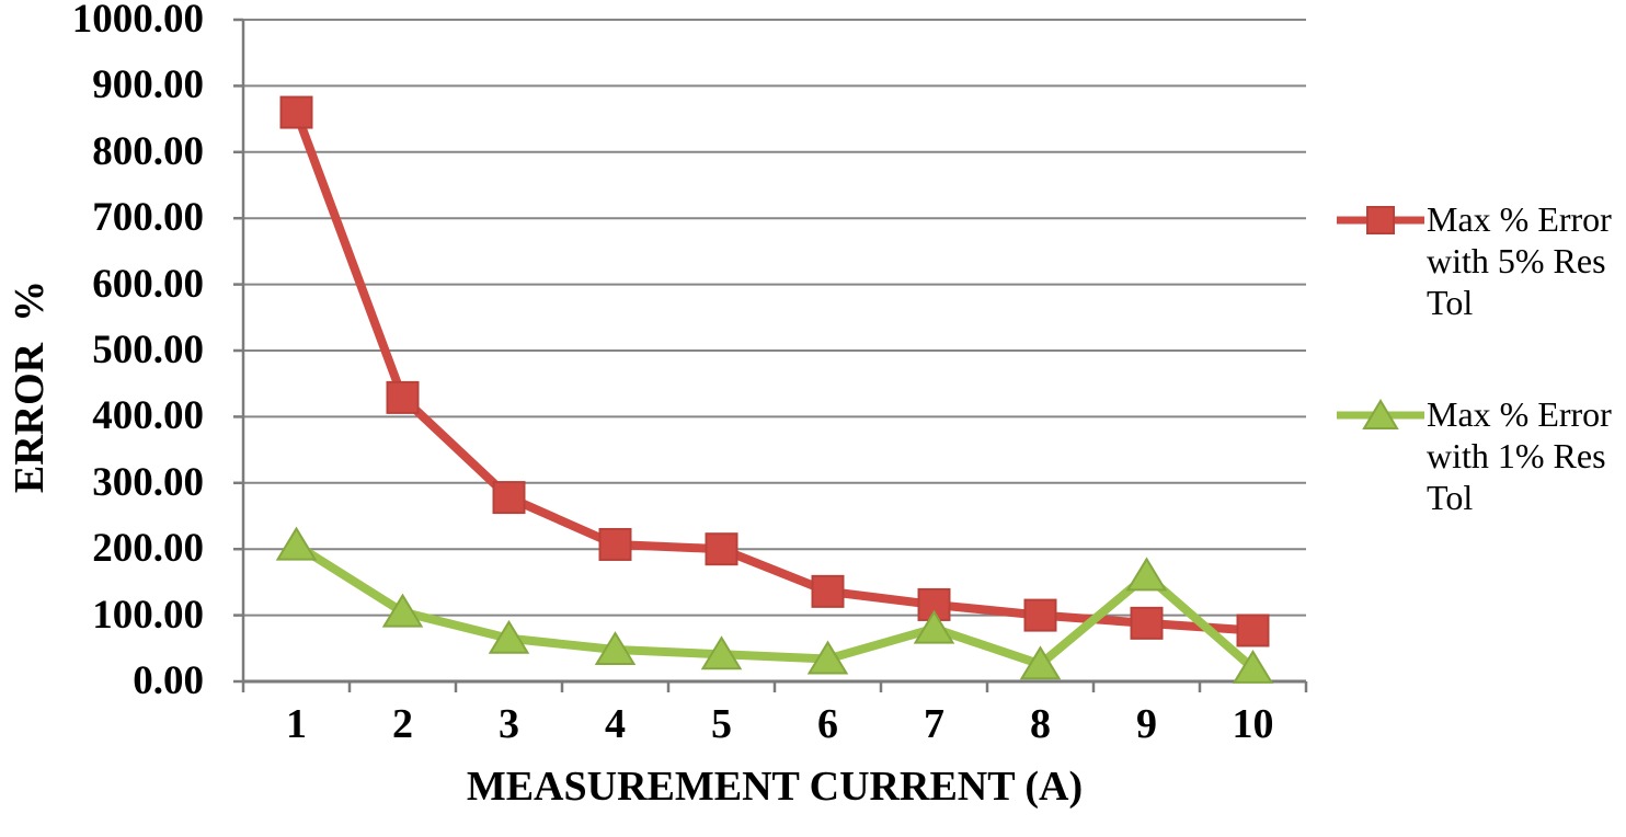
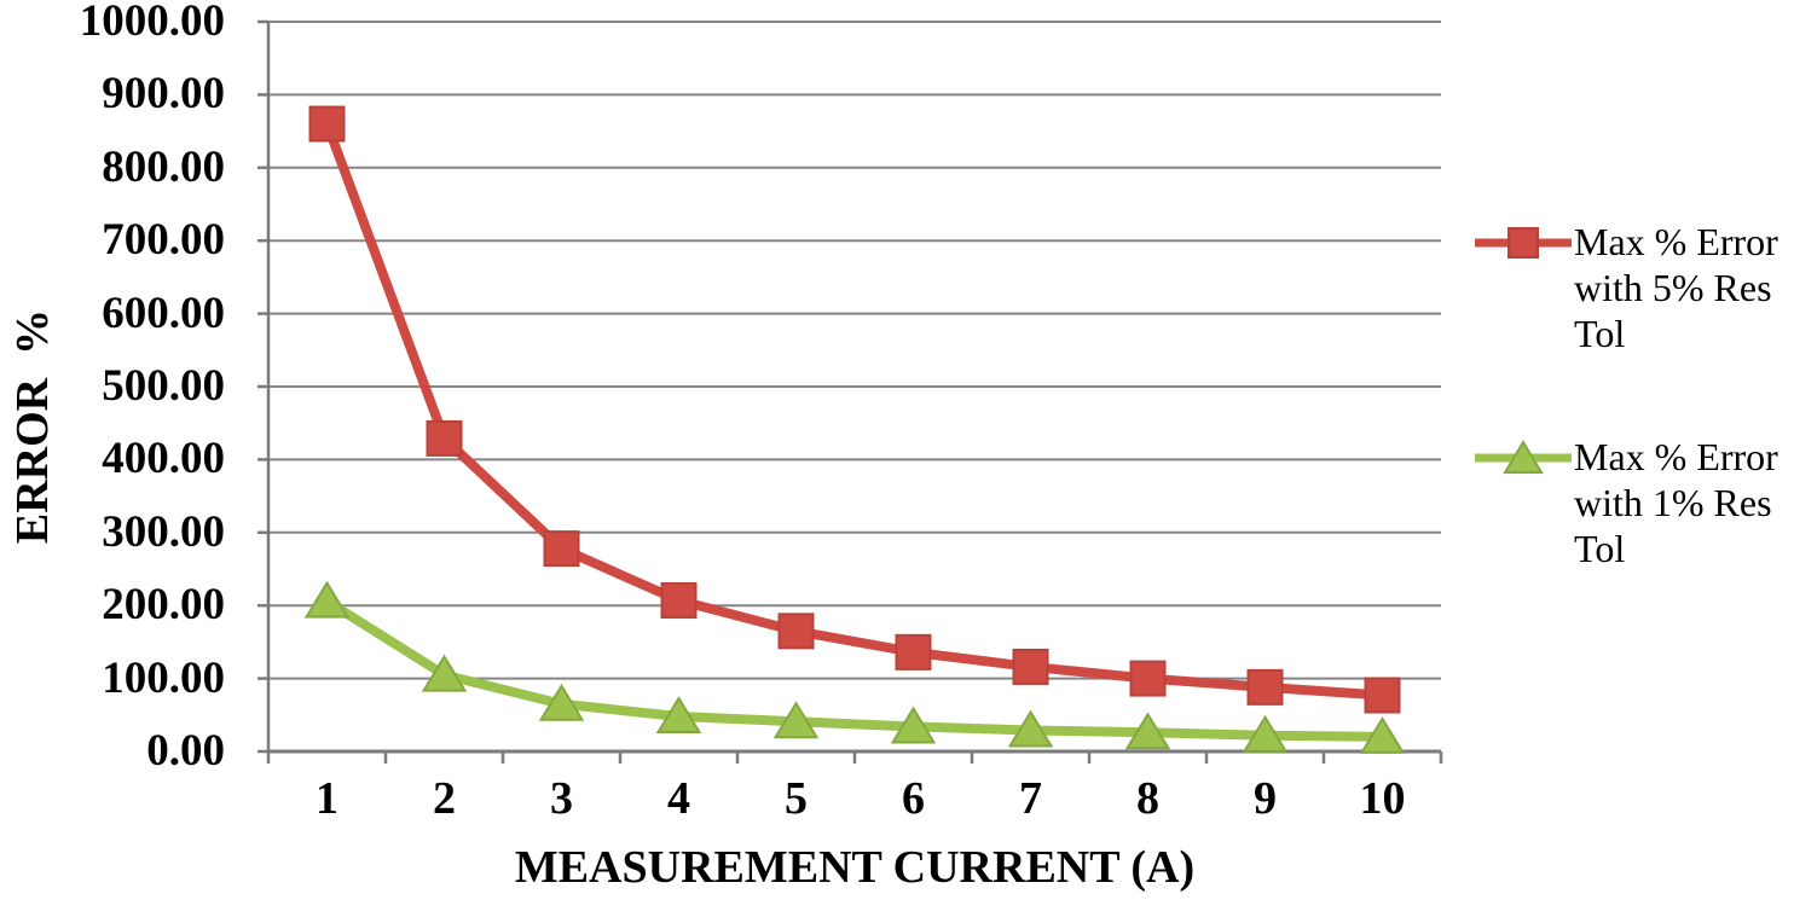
Max % Error with 5% Res Tol/5: 200 -> 160
Max % Error with 1% Res Tol/7: 80 -> 30
Max % Error with 1% Res Tol/9: 160 -> 20
